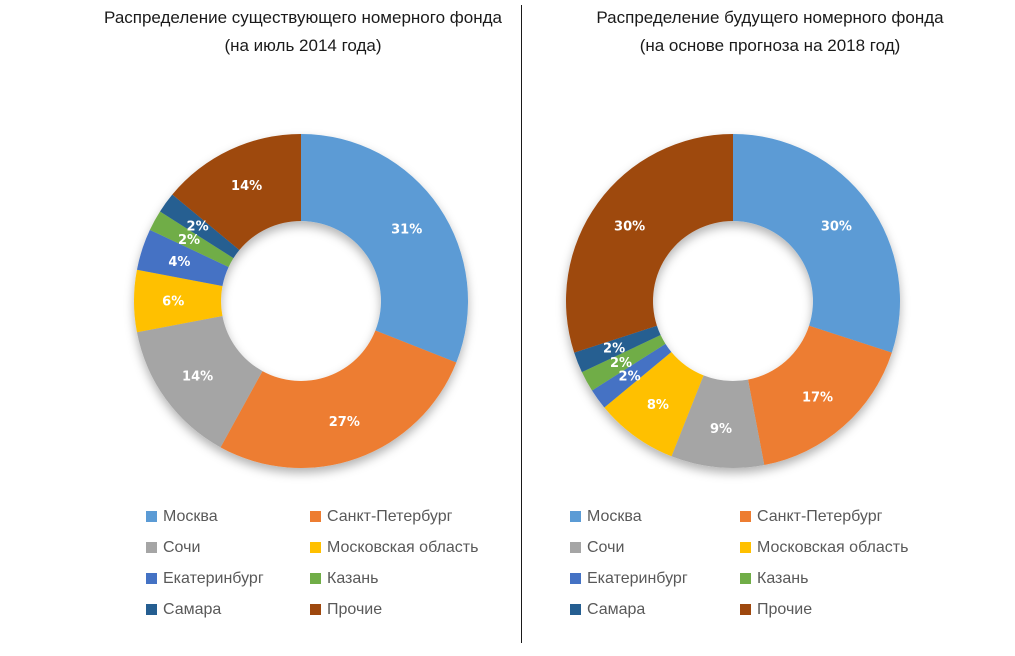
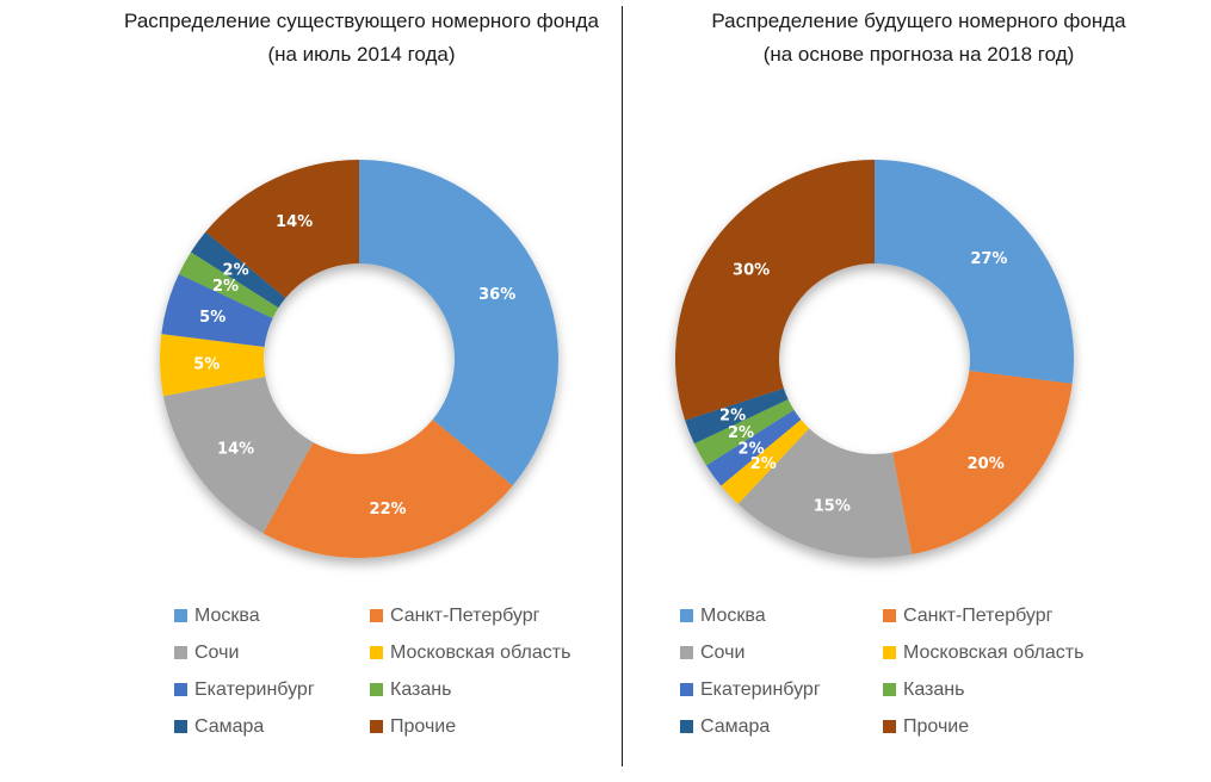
Распределение существующего номерного фонда/Москва: 31% -> 36%
Распределение существующего номерного фонда/Санкт-Петербург: 27% -> 22%
Распределение существующего номерного фонда/Московская область: 6% -> 5%
Распределение существующего номерного фонда/Екатеринбург: 4% -> 5%
Распределение будущего номерного фонда/Москва: 30% -> 27%
Распределение будущего номерного фонда/Санкт-Петербург: 17% -> 20%
Распределение будущего номерного фонда/Сочи: 9% -> 15%
Распределение будущего номерного фонда/Московская область: 8% -> 2%
